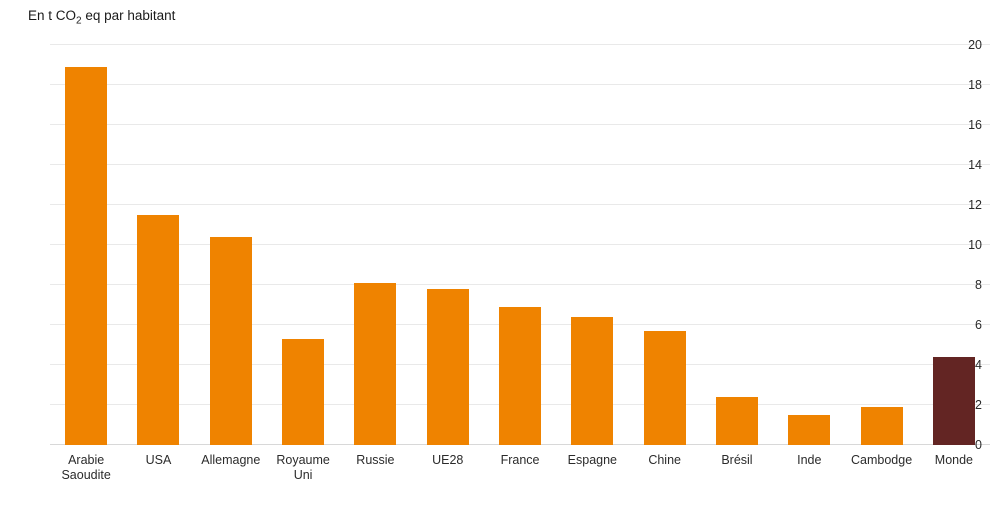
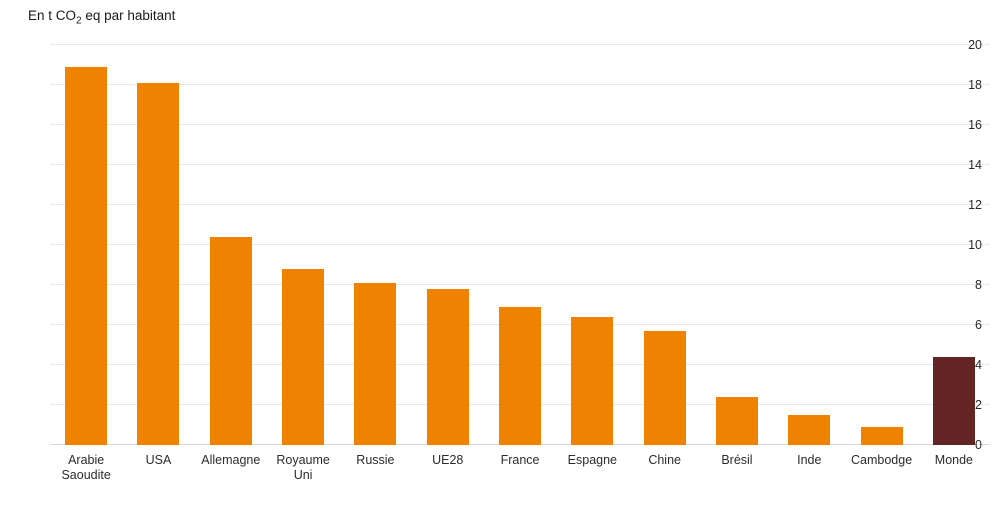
USA: 11.5 -> 18.1
Royaume Uni: 5.3 -> 8.8
Cambodge: 1.9 -> 0.9
